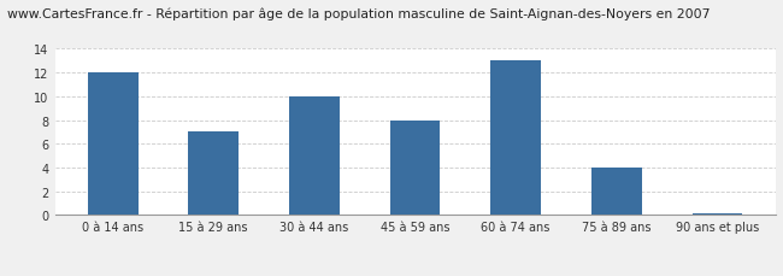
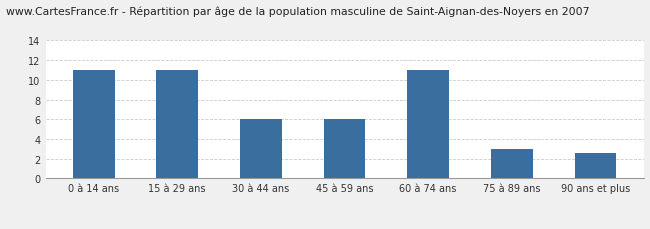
0 à 14 ans: 12.0 -> 11.0
15 à 29 ans: 7.0 -> 11.0
30 à 44 ans: 10.0 -> 6.0
45 à 59 ans: 8.0 -> 6.0
60 à 74 ans: 13.0 -> 11.0
75 à 89 ans: 4.0 -> 3.0
90 ans et plus: 0.1 -> 2.6
